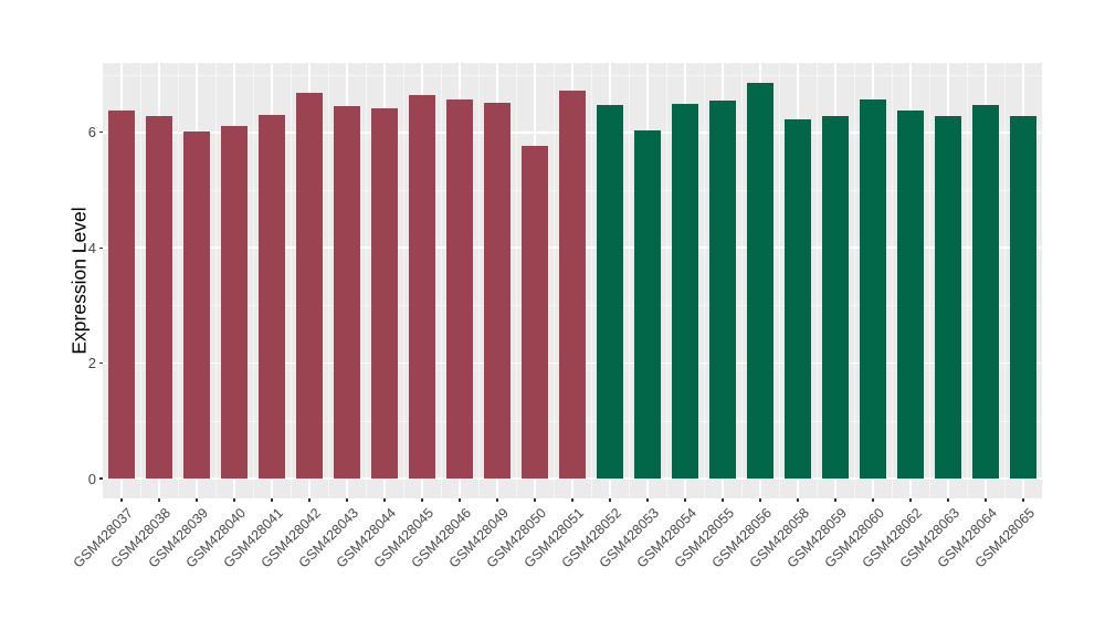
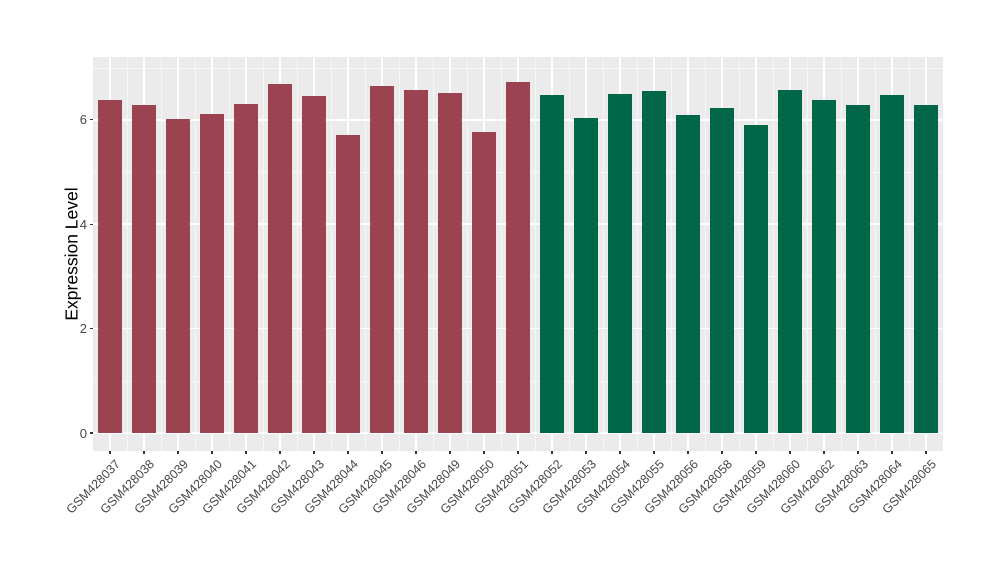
GSM428044: 6.4 -> 5.7
GSM428056: 6.9 -> 6.1
GSM428059: 6.3 -> 5.9
